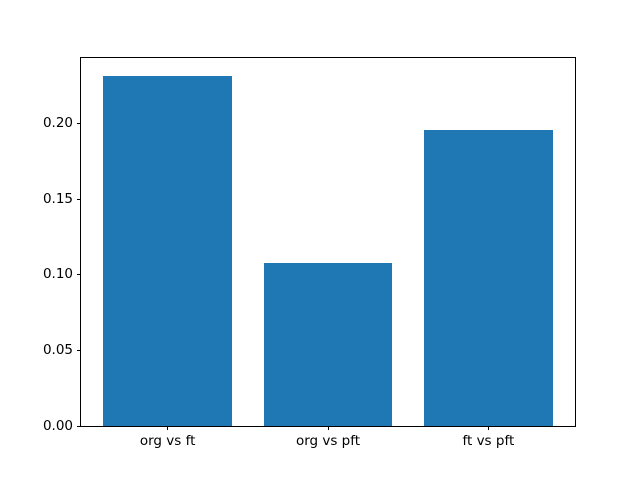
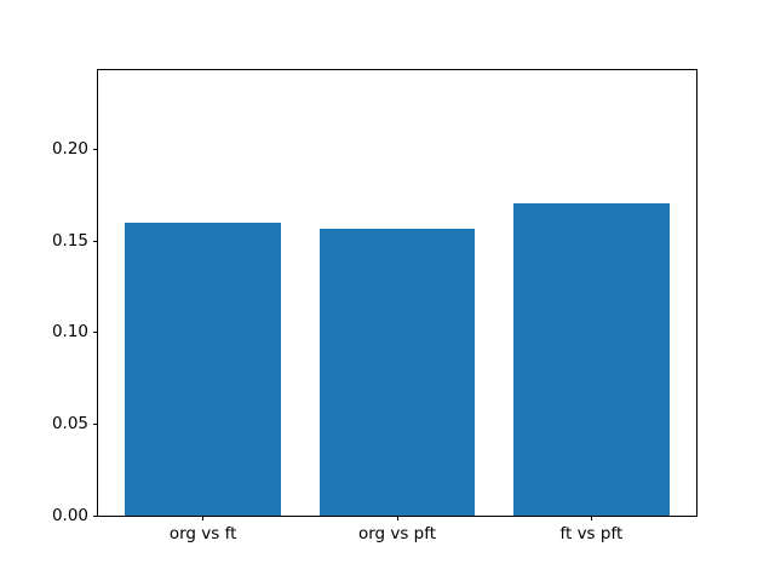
org vs ft: 0.232 -> 0.160
org vs pft: 0.108 -> 0.157
ft vs pft: 0.196 -> 0.171
